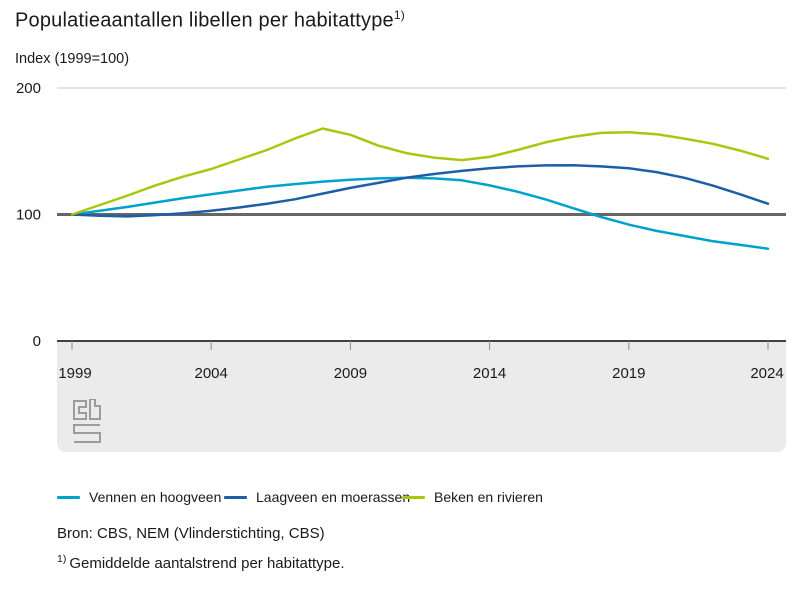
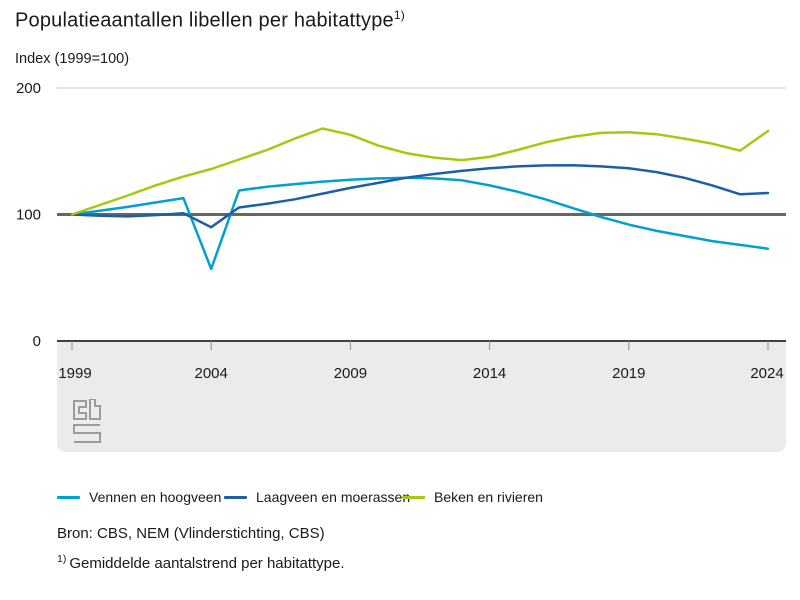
Vennen en hoogveen/2004: 116 -> 57
Laagveen en moerassen/2004: 103 -> 90
Laagveen en moerassen/2024: 108 -> 117
Beken en rivieren/2024: 144 -> 166
